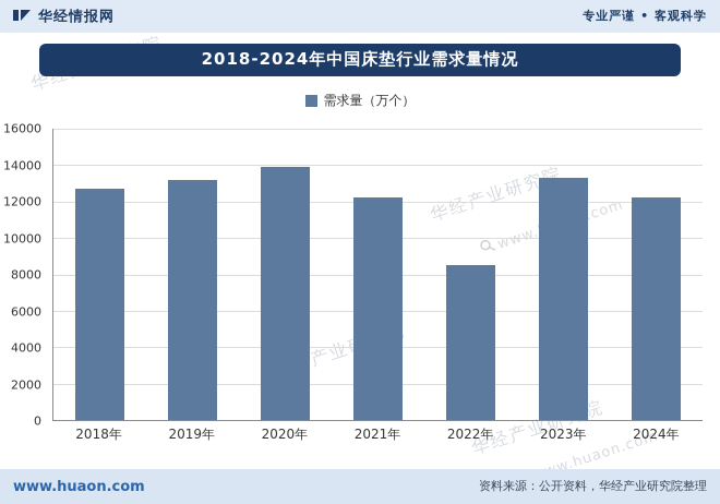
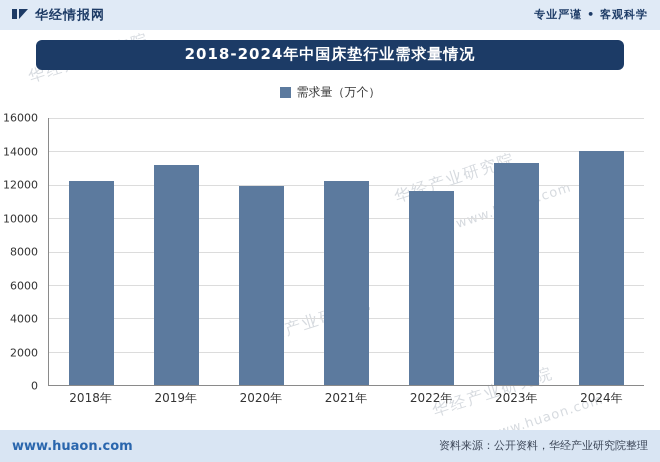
2018年: 12700 -> 12200
2020年: 13900 -> 11900
2022年: 8500 -> 11600
2024年: 12200 -> 14000
